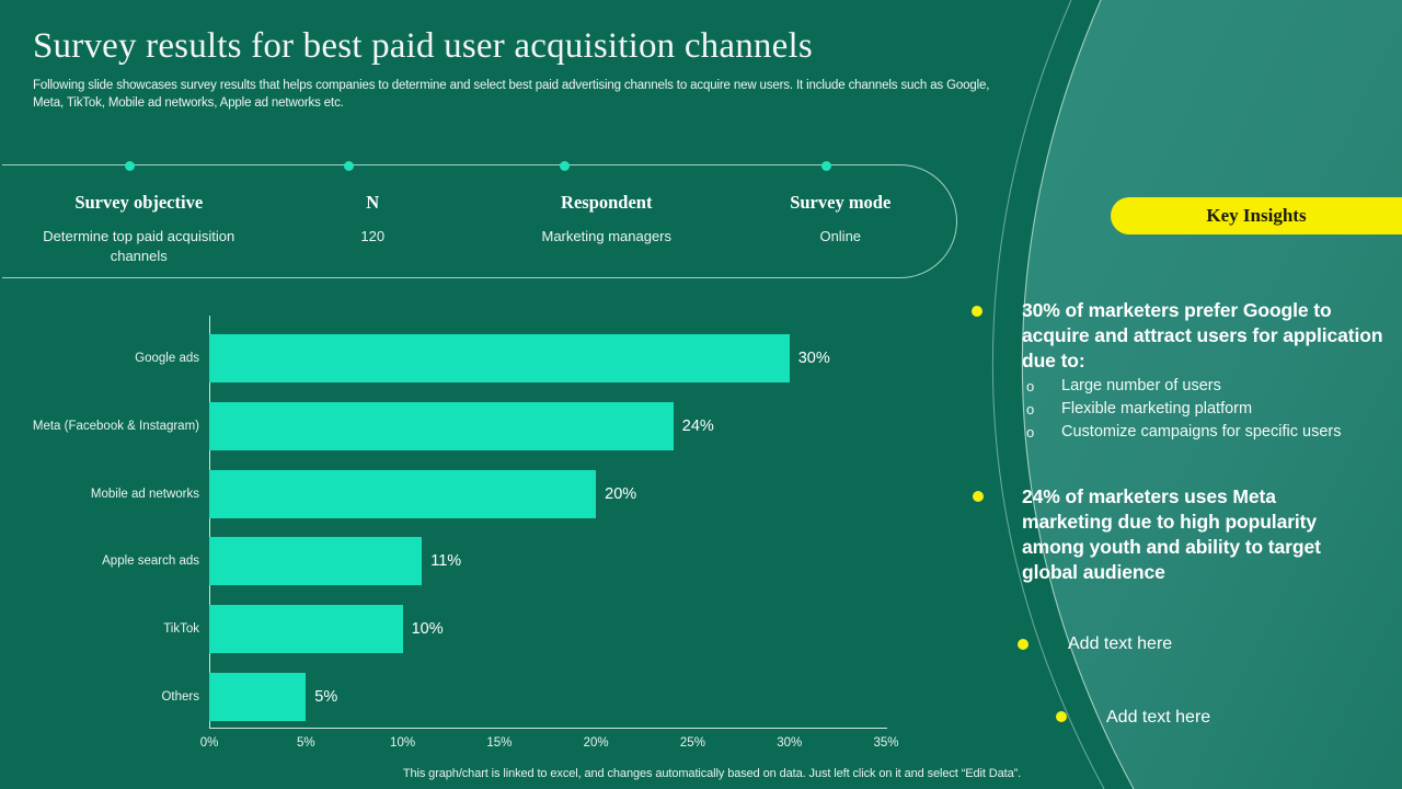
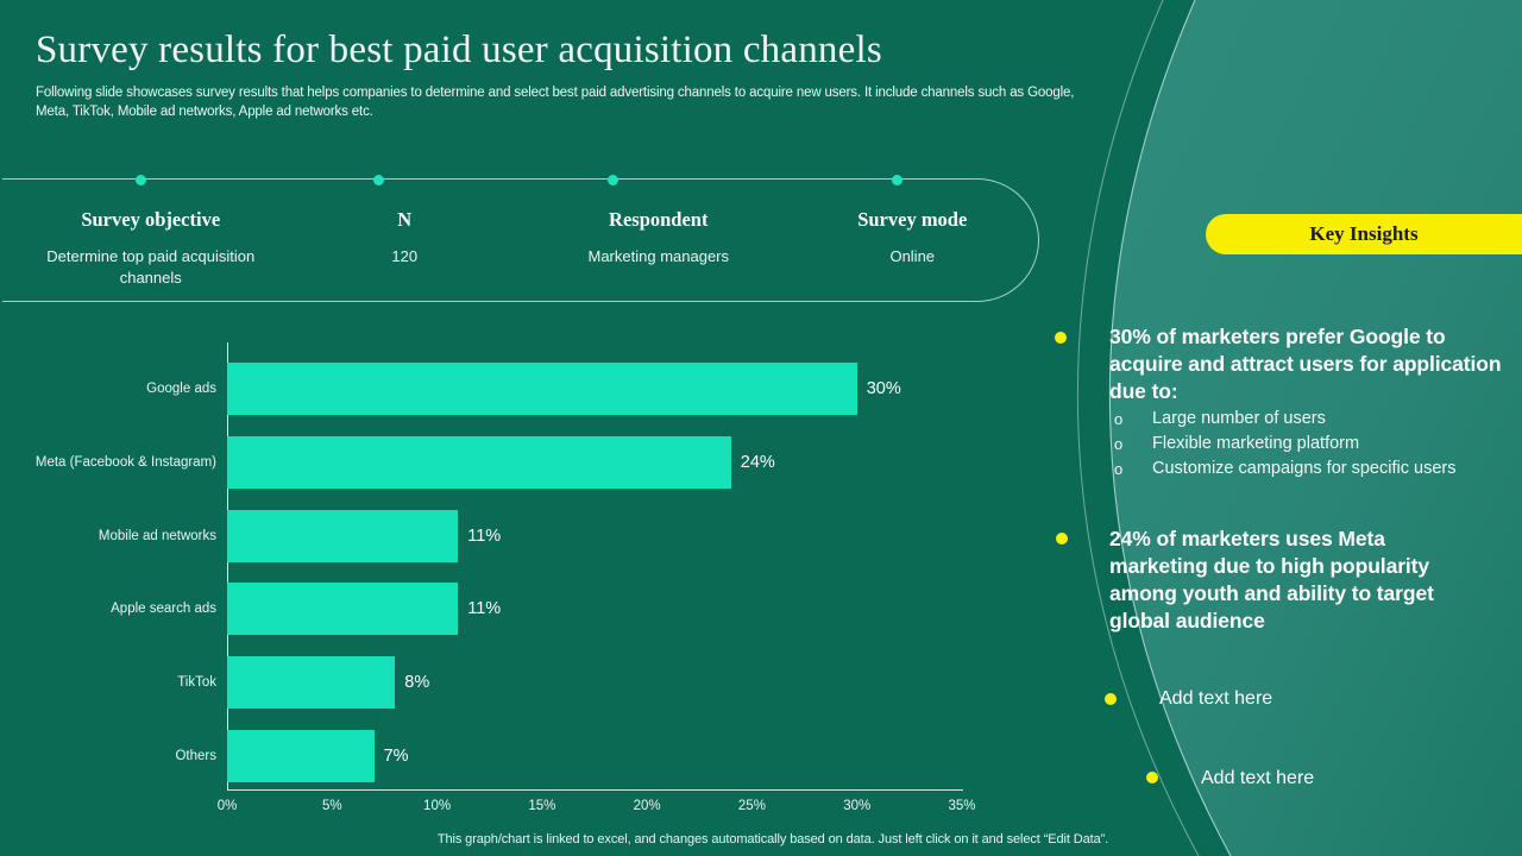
Mobile ad networks: 20% -> 11%
TikTok: 10% -> 8%
Others: 5% -> 7%
